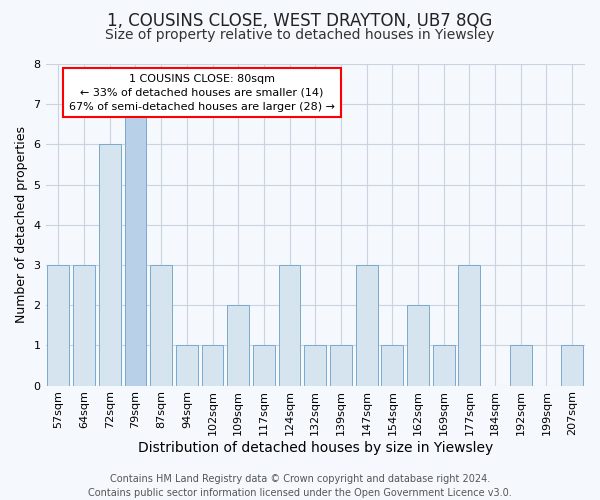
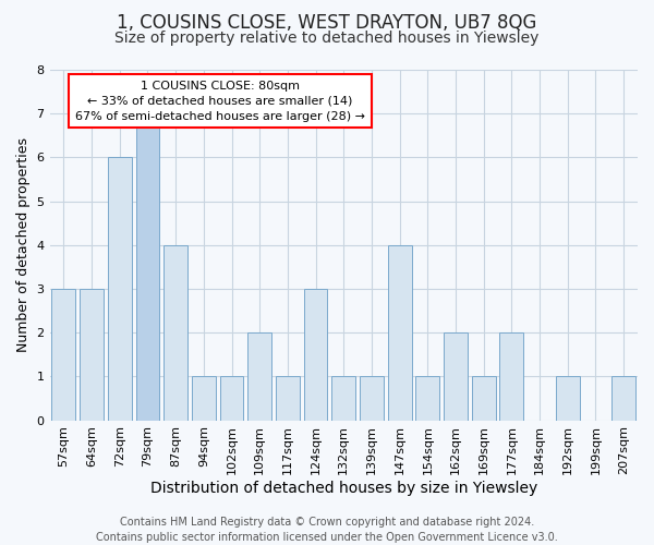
87sqm: 3 -> 4
147sqm: 3 -> 4
177sqm: 3 -> 2
